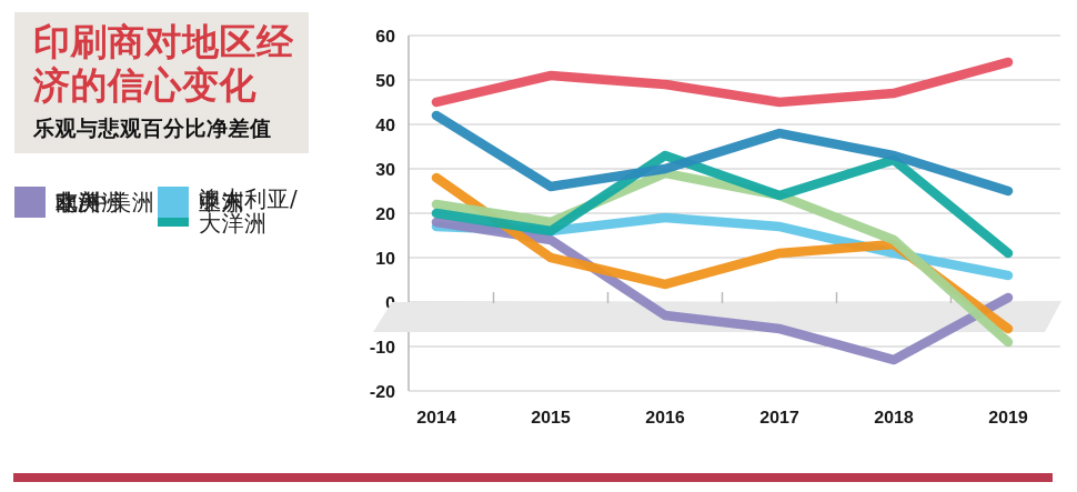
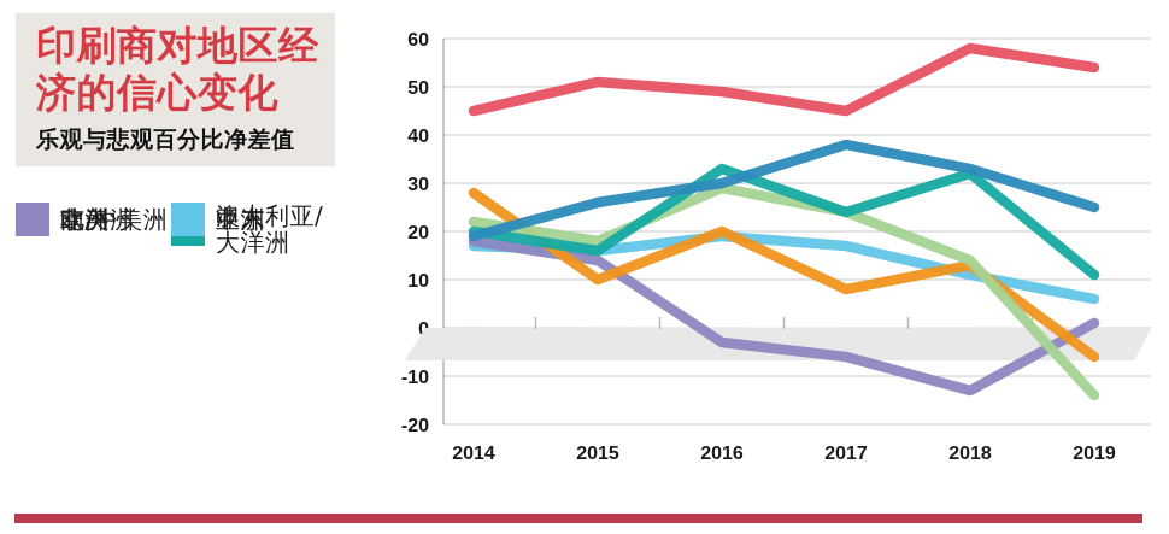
欧洲/2014: 42 -> 19
中东/2016: 4 -> 20
中东/2017: 11 -> 8
北美洲/2018: 47 -> 58
南/中美洲/2019: -9 -> -14
